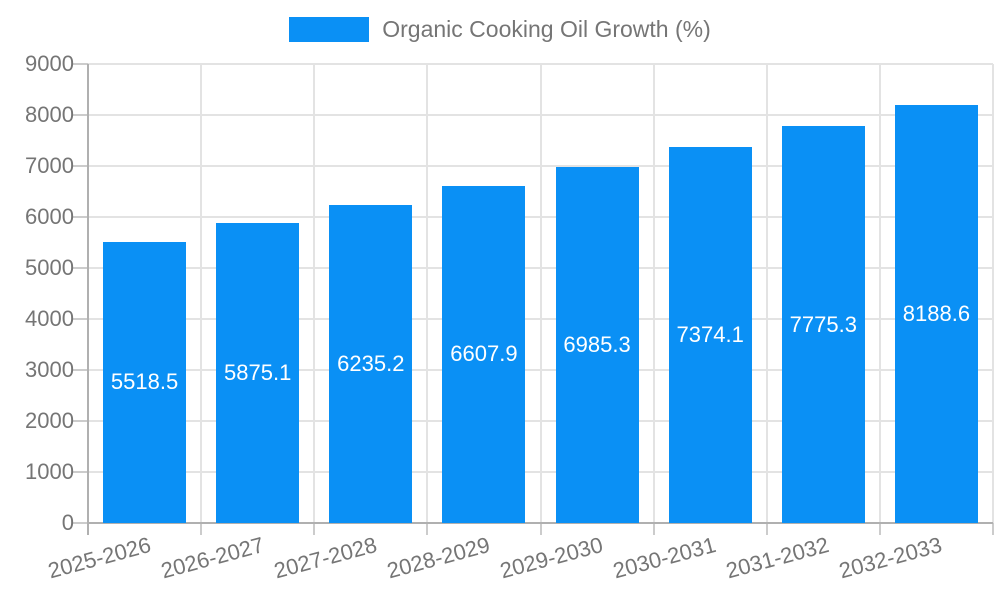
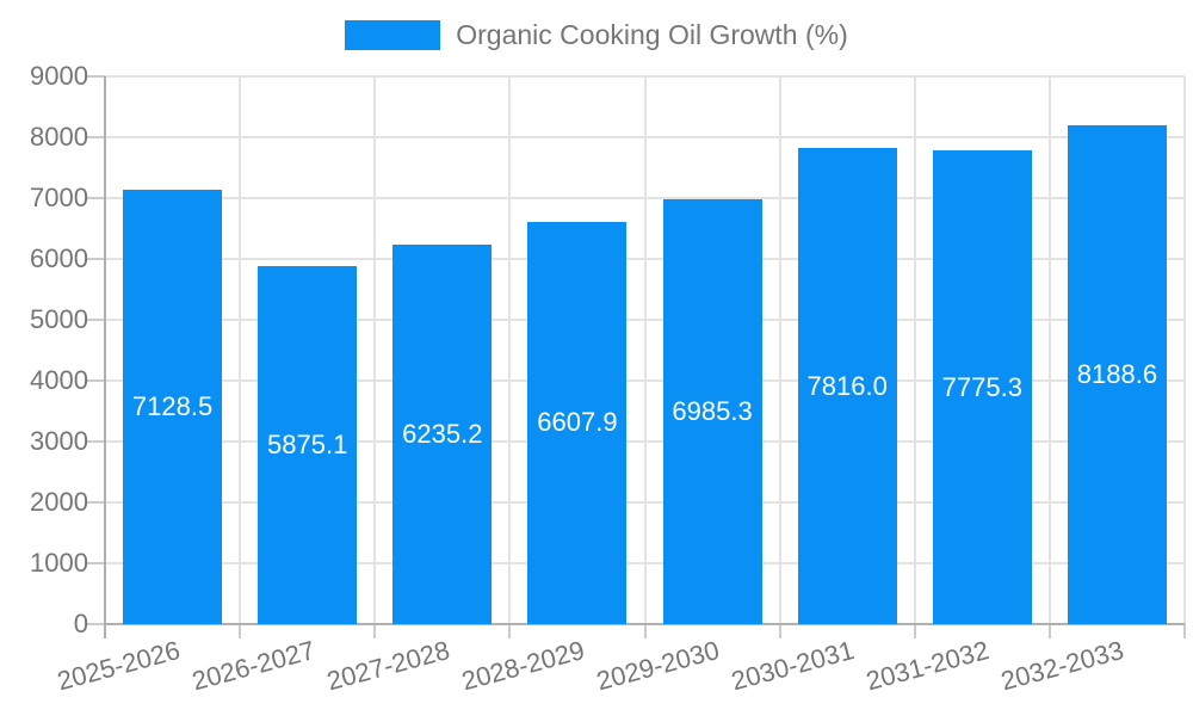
2025-2026: 5518.5 -> 7128.5
2030-2031: 7374.1 -> 7816.0
